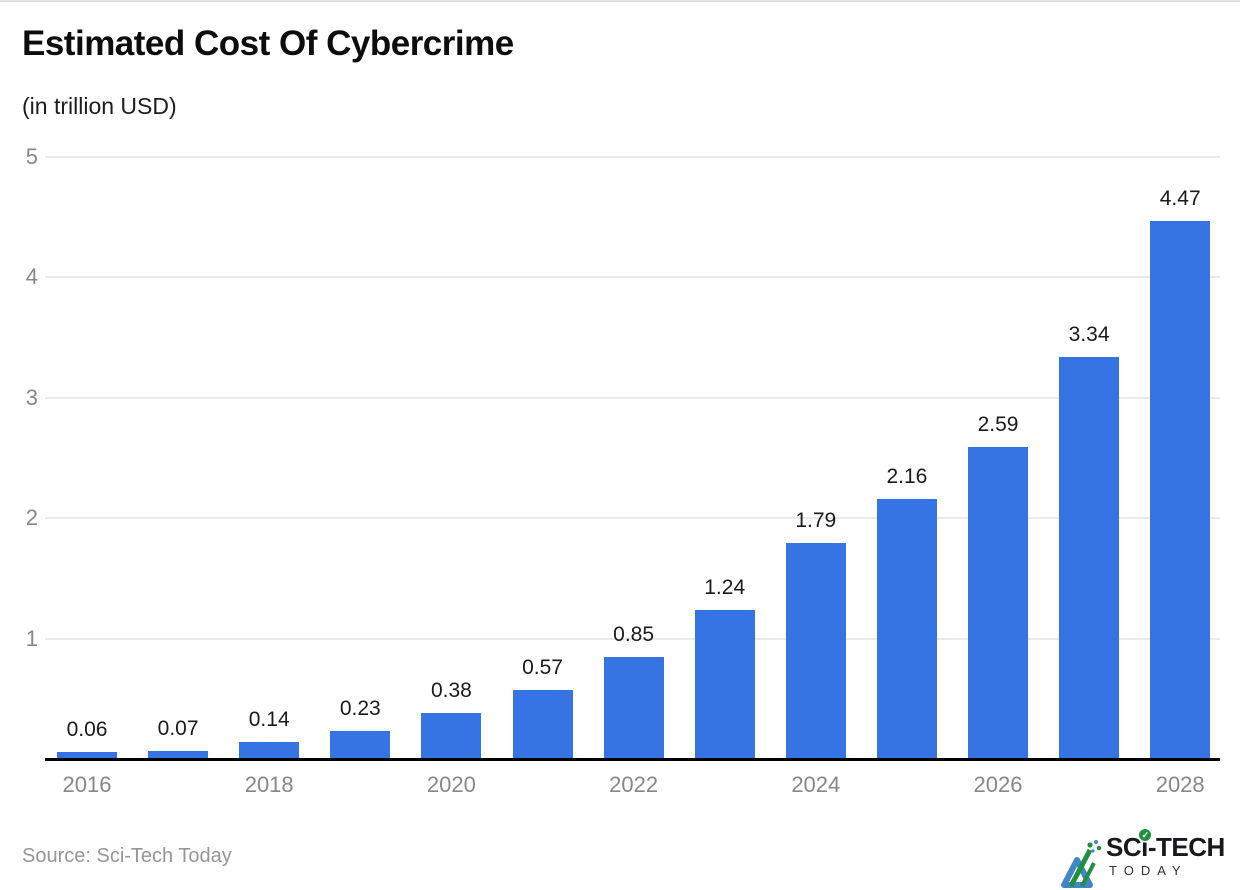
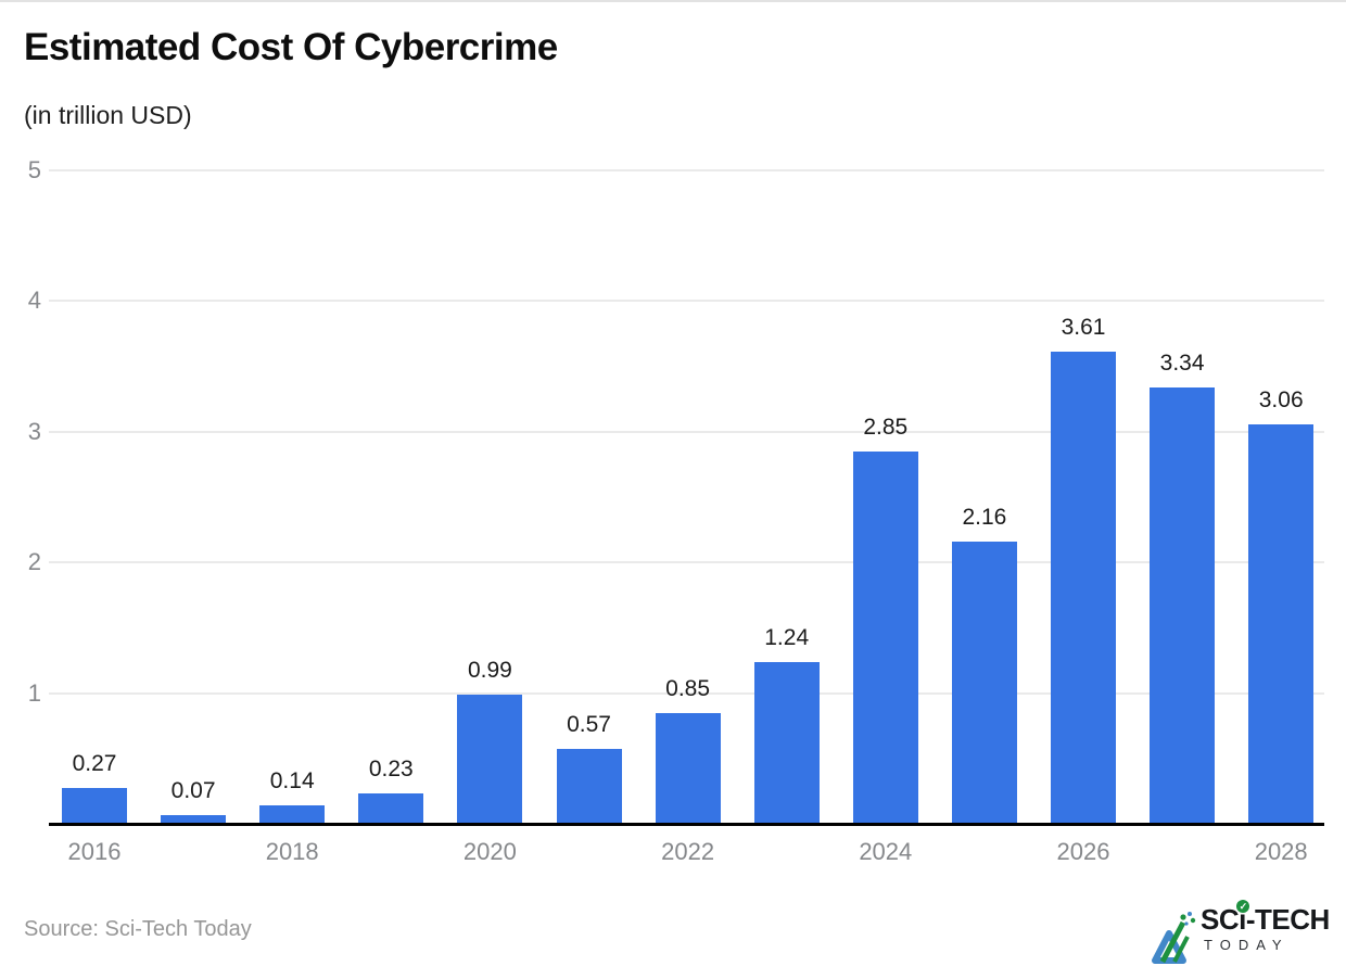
2016: 0.06 -> 0.27
2020: 0.38 -> 0.99
2024: 1.79 -> 2.85
2026: 2.59 -> 3.61
2028: 4.47 -> 3.06
